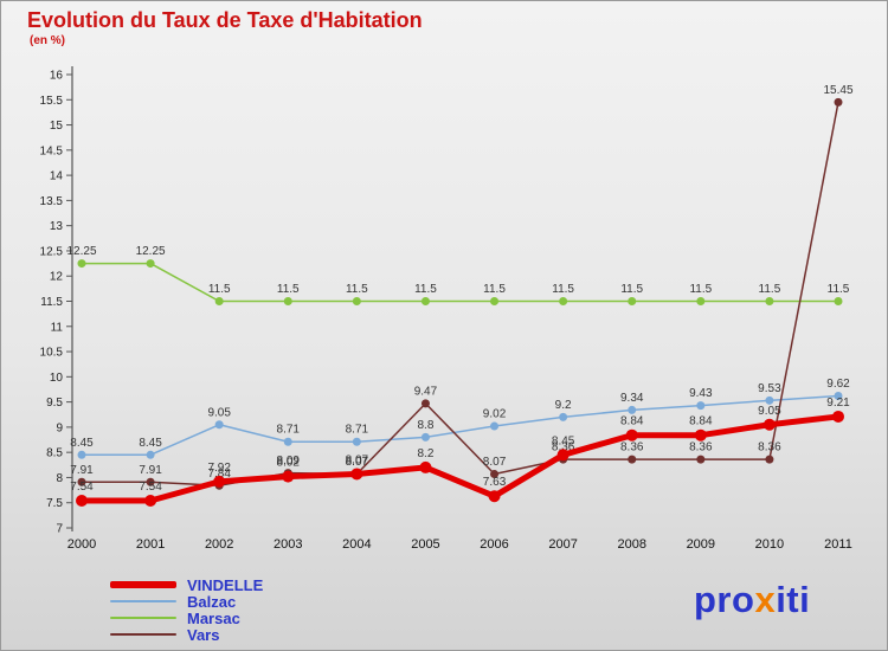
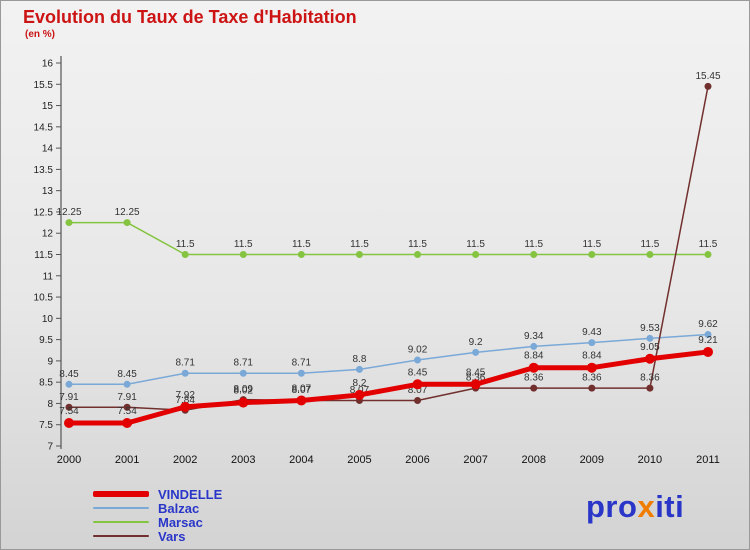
Balzac/2002: 9.05 -> 8.71
Vars/2005: 9.47 -> 8.07
VINDELLE/2006: 7.63 -> 8.45
